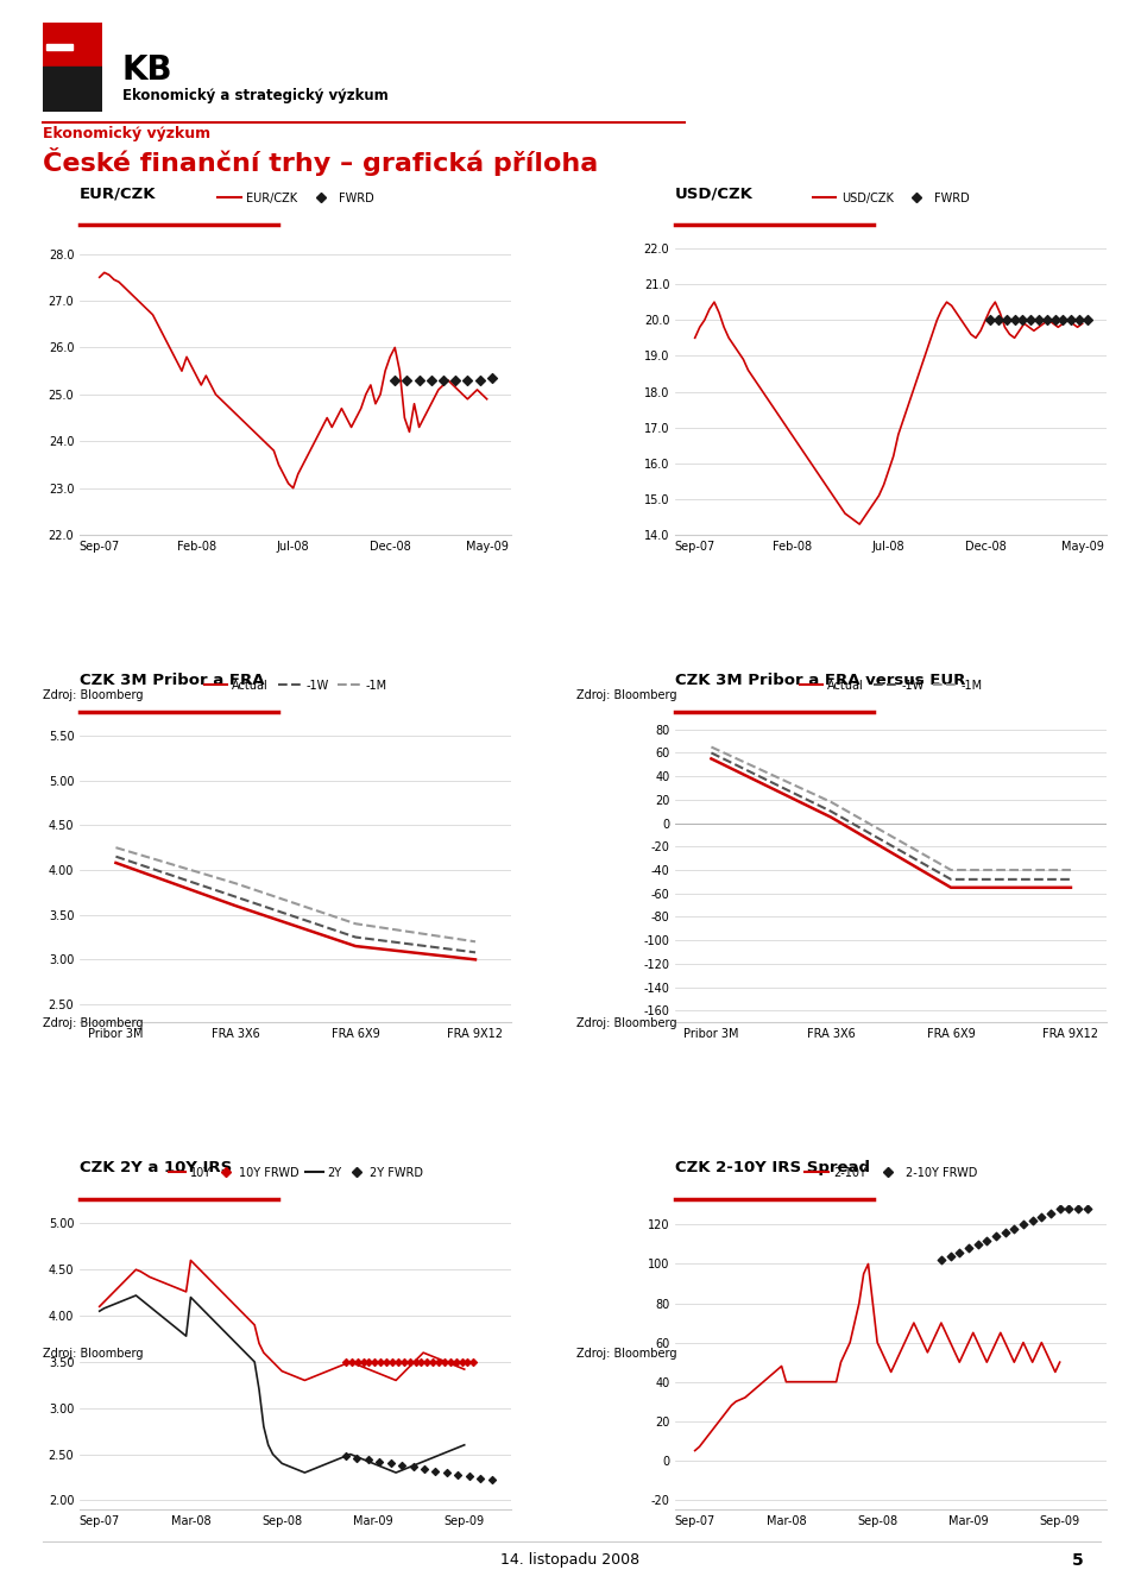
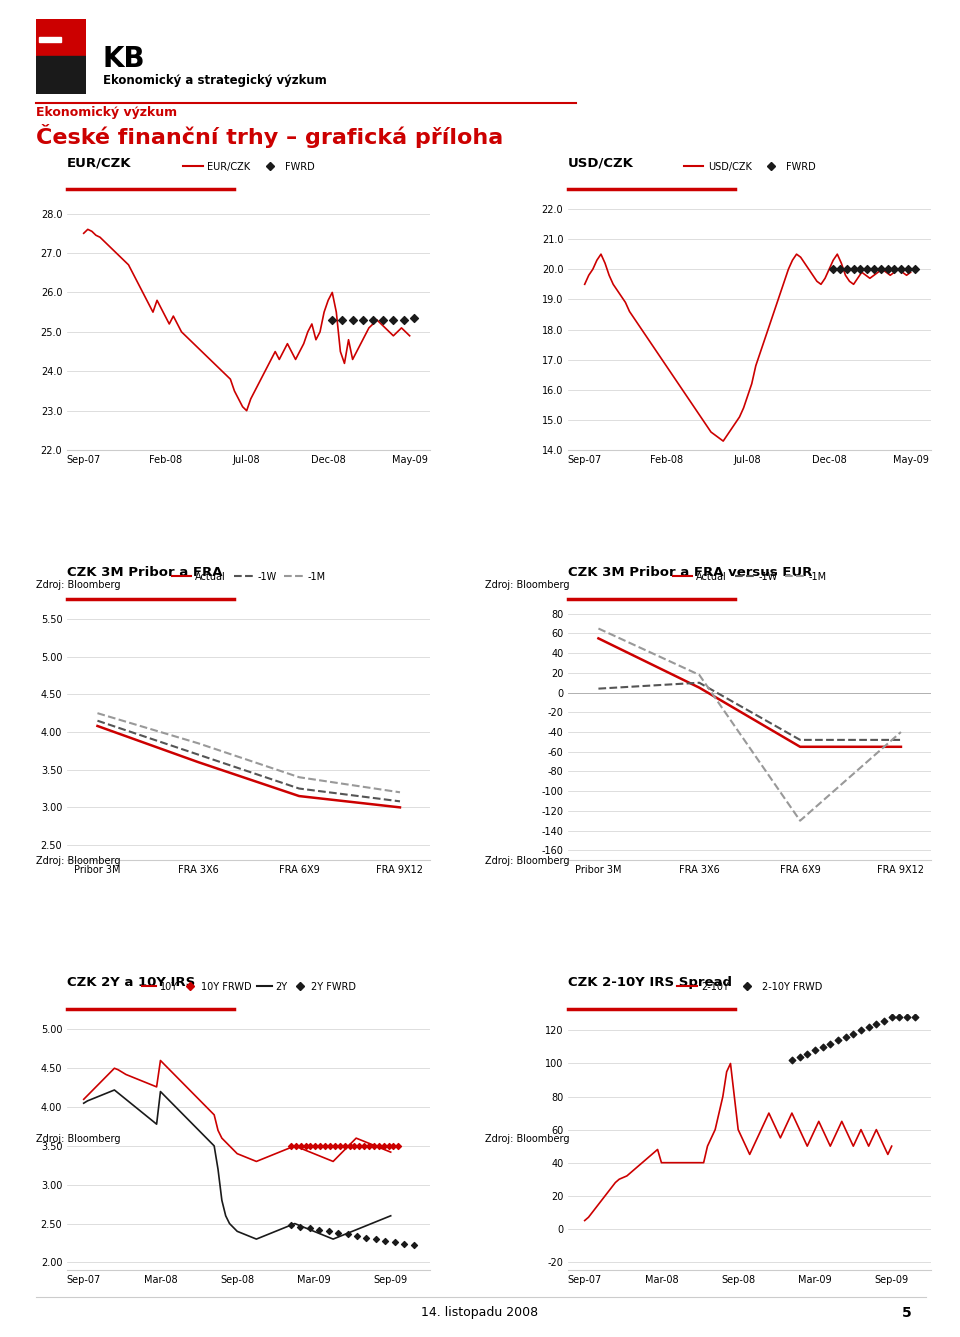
CZK 3M Pribor a FRA versus EUR/-1W/Pribor 3M: 60 -> 4
CZK 3M Pribor a FRA versus EUR/-1M/FRA 6X9: -40 -> -130
